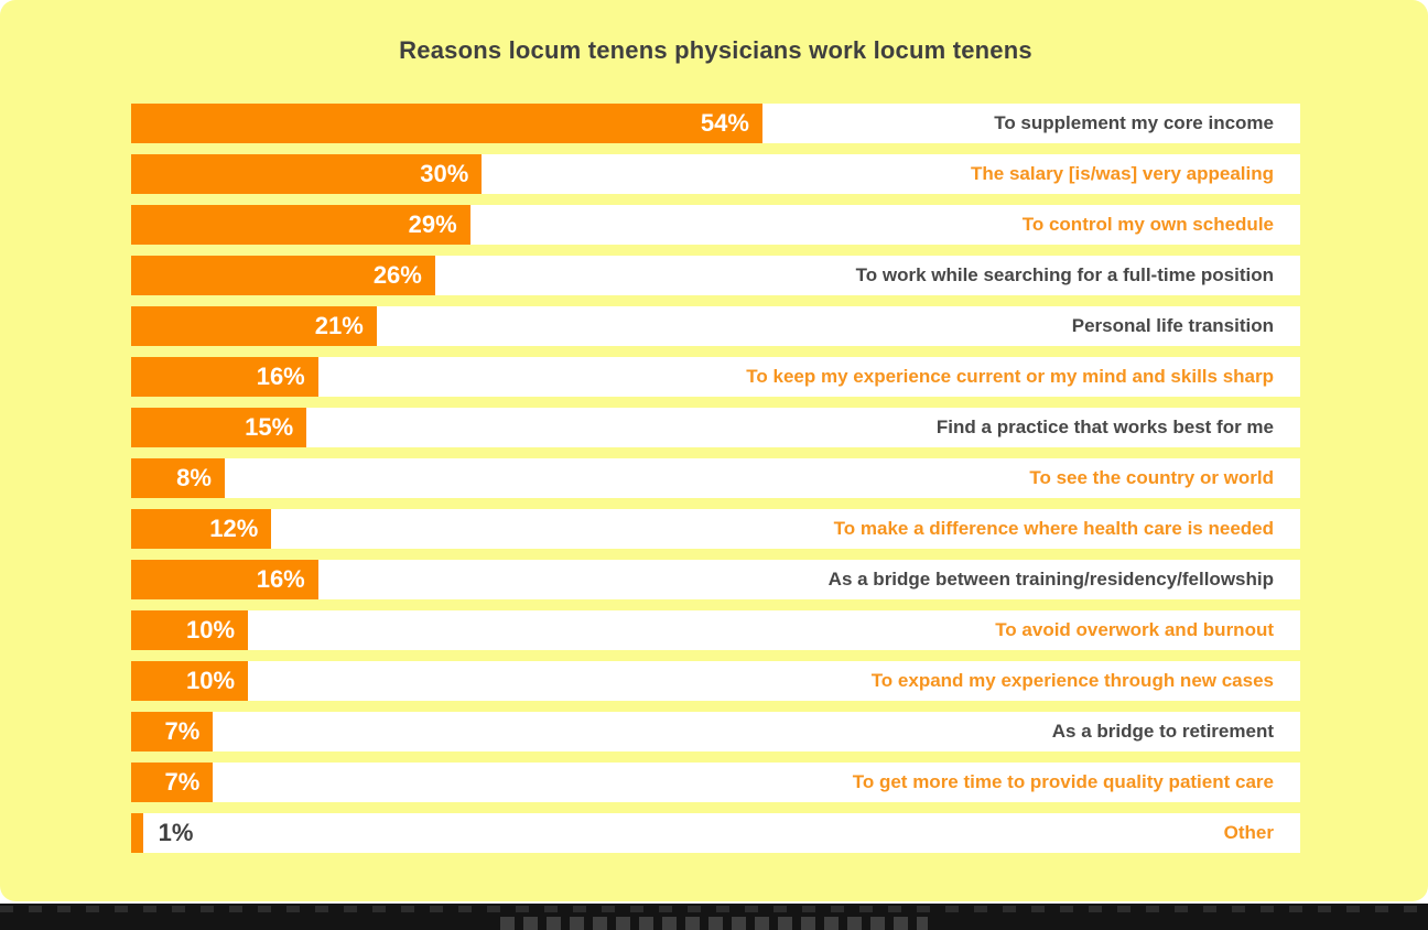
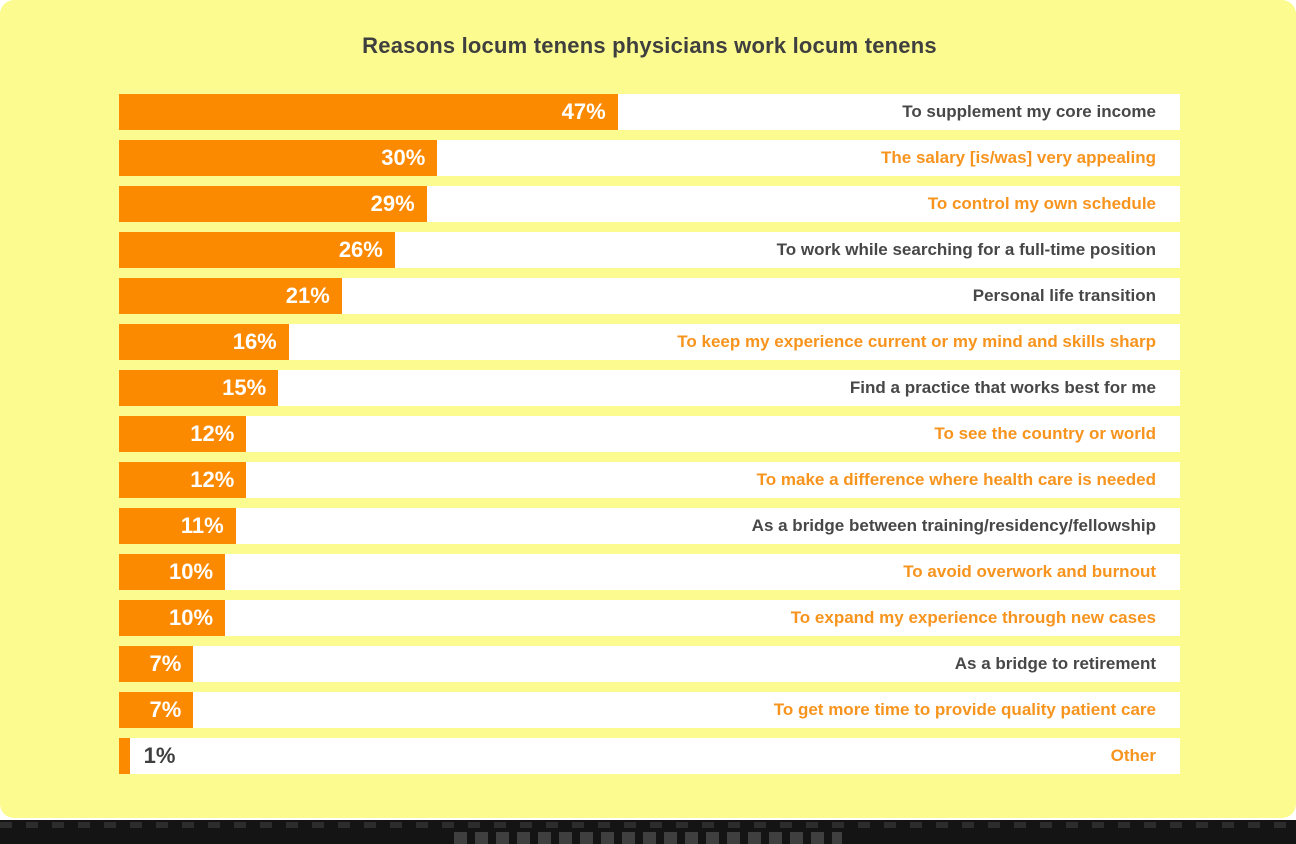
To supplement my core income: 54% -> 47%
To see the country or world: 8% -> 12%
As a bridge between training/residency/fellowship: 16% -> 11%
